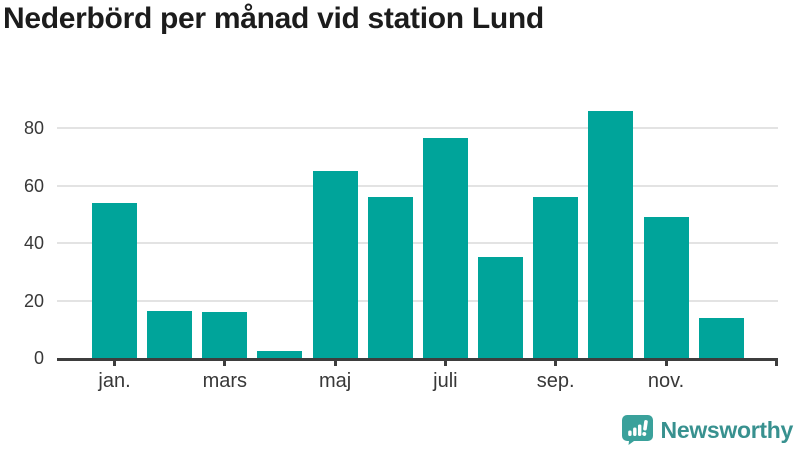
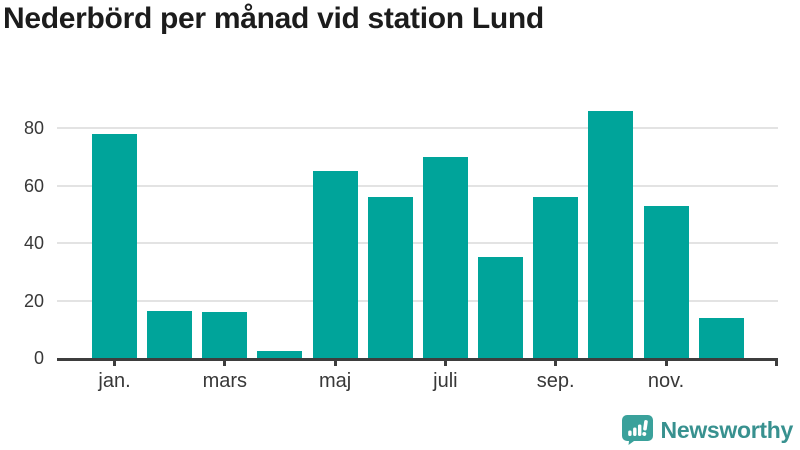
jan.: 54 -> 78
juli: 76 -> 70
nov.: 49 -> 53
